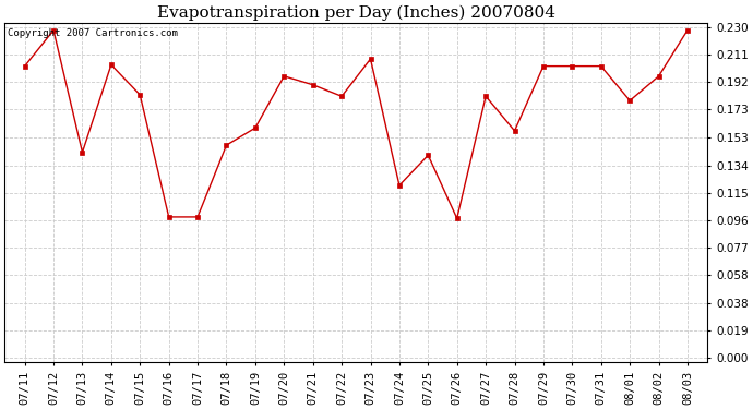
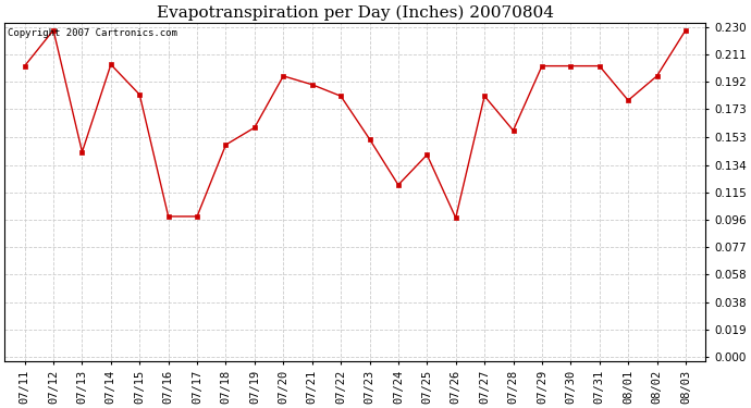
07/23: 0.208 -> 0.152
